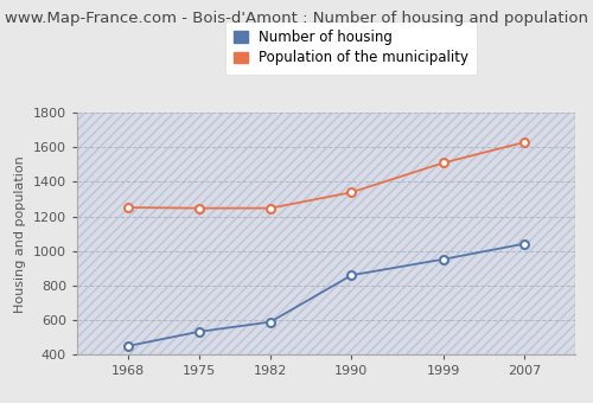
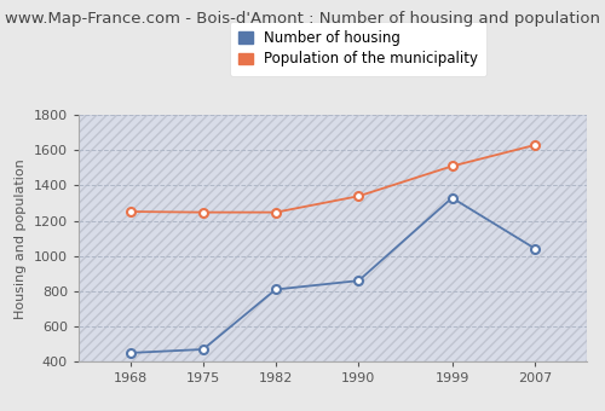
Number of housing/1975: 530 -> 470
Number of housing/1982: 590 -> 810
Number of housing/1999: 950 -> 1330
